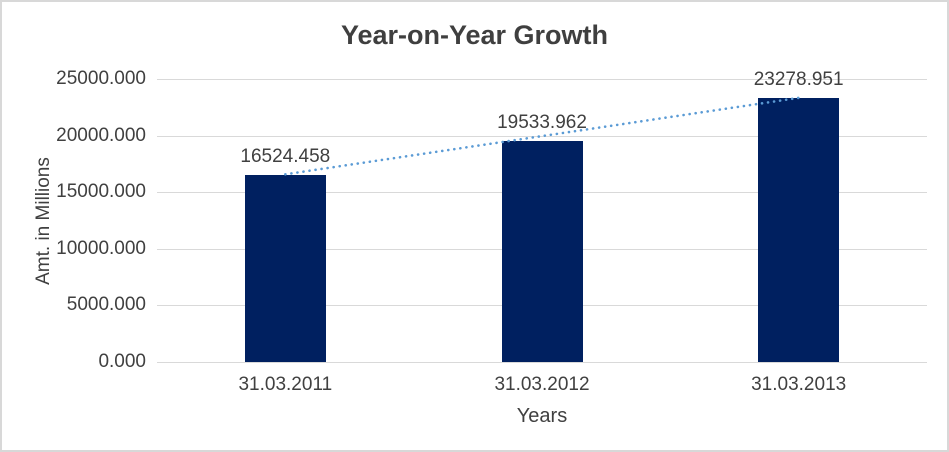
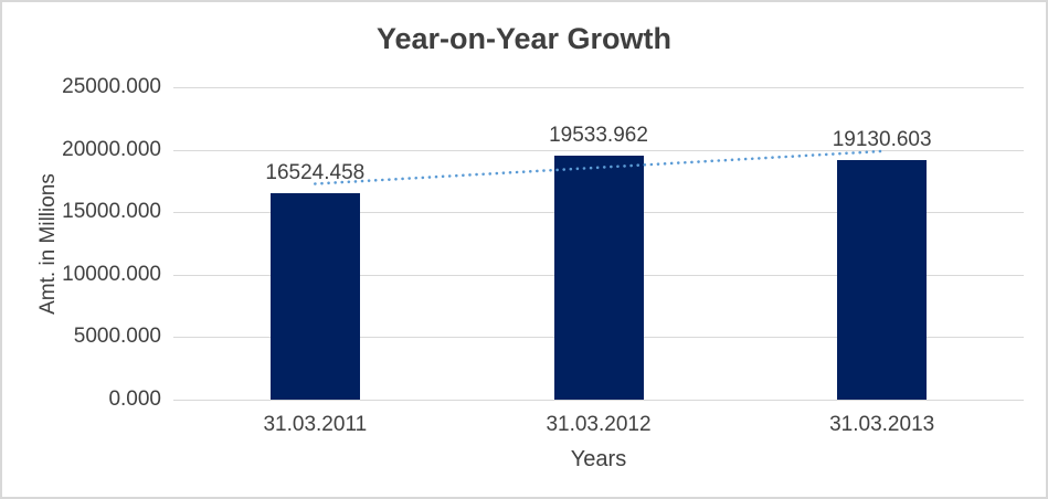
31.03.2013: 23278.951 -> 19130.603
